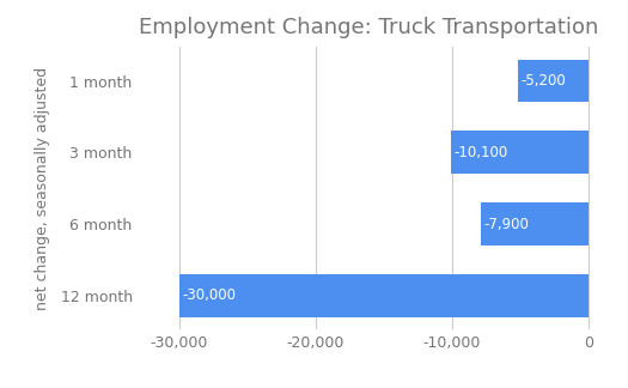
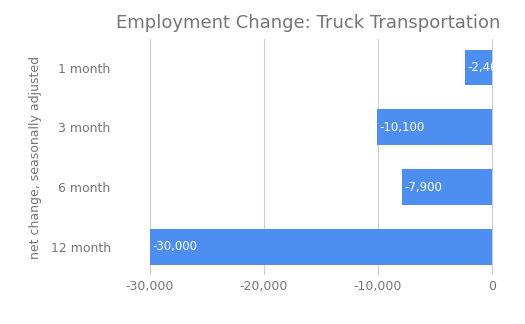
1 month: -5,200 -> -2,400
